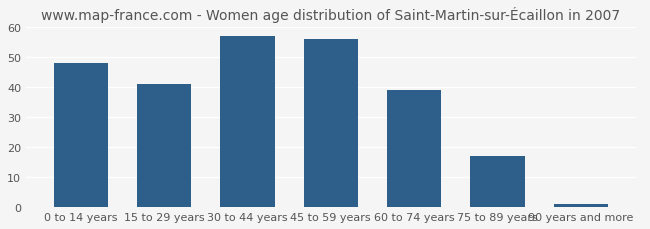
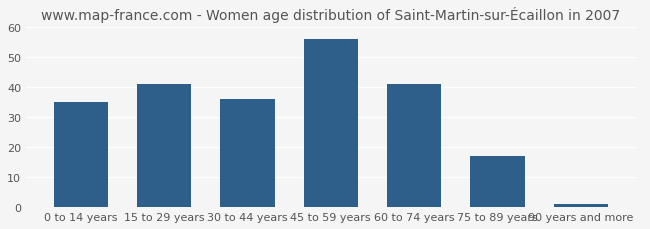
0 to 14 years: 48 -> 35
30 to 44 years: 57 -> 36
60 to 74 years: 39 -> 41
